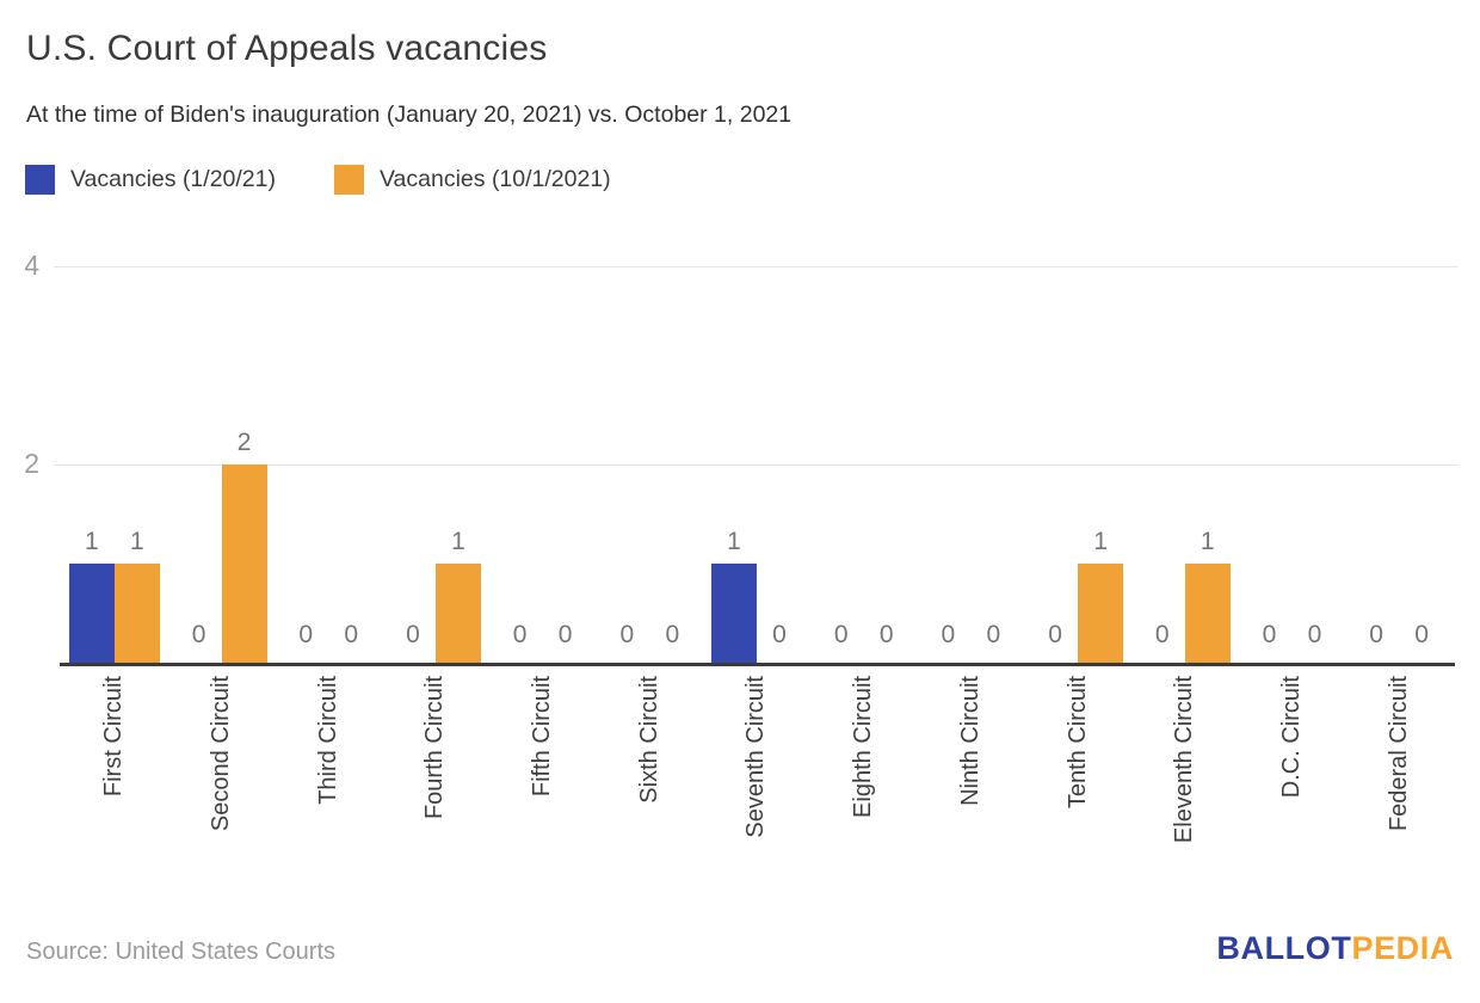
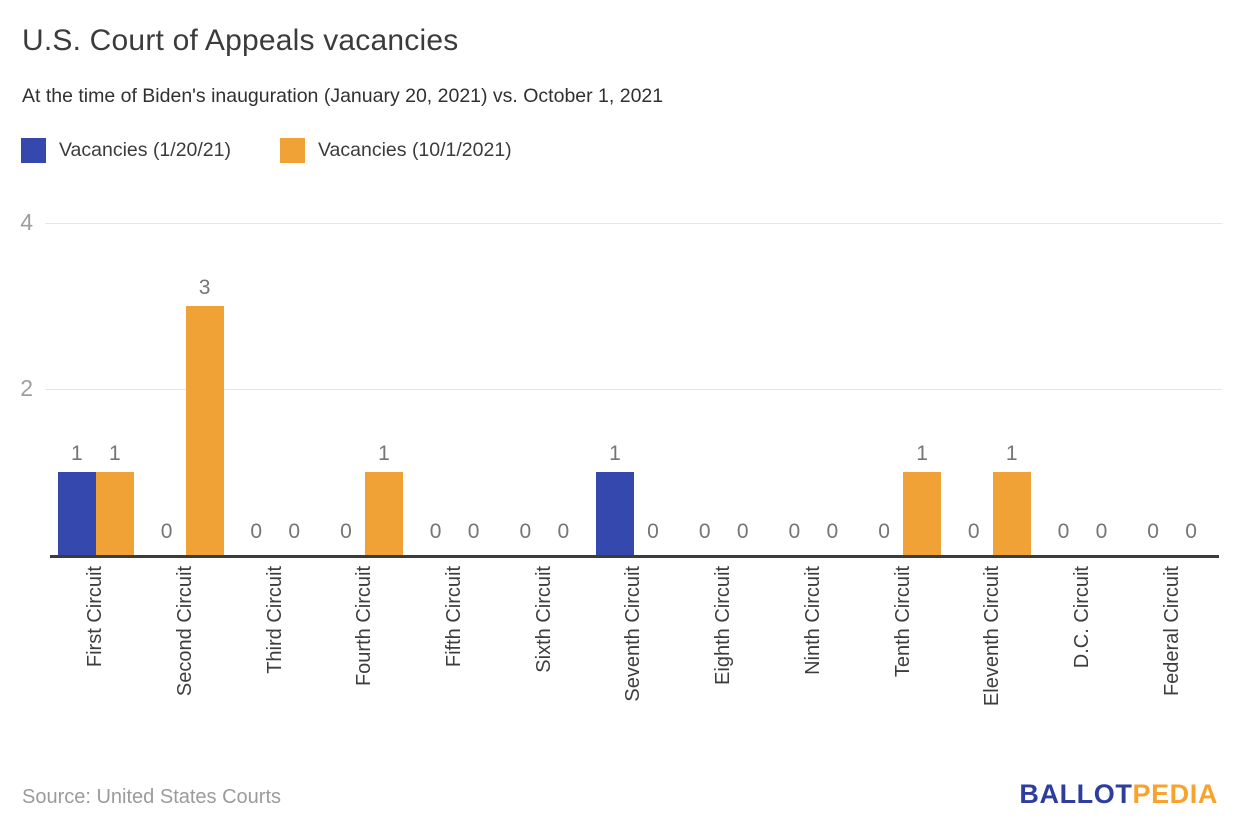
Vacancies (10/1/2021)/Second Circuit: 2 -> 3
